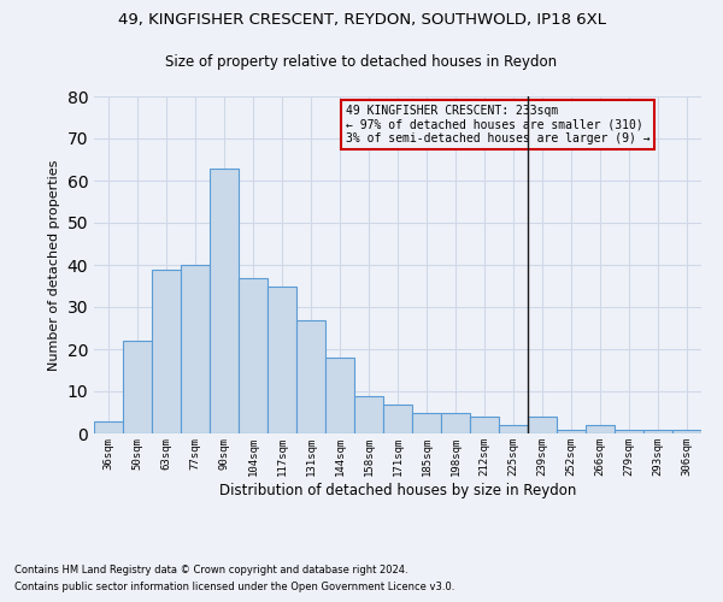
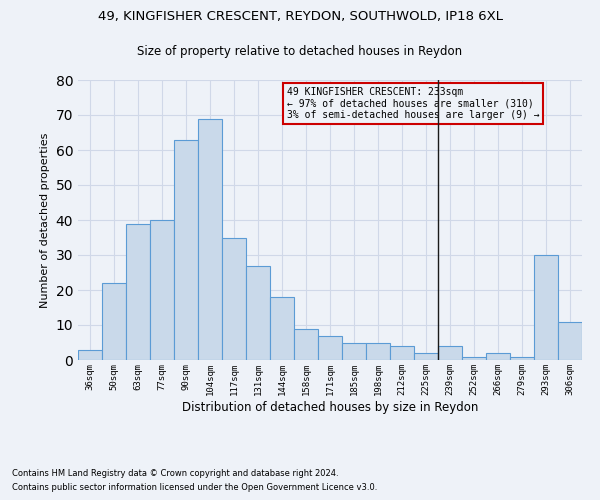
104sqm: 37 -> 69
293sqm: 1 -> 30
306sqm: 1 -> 11
